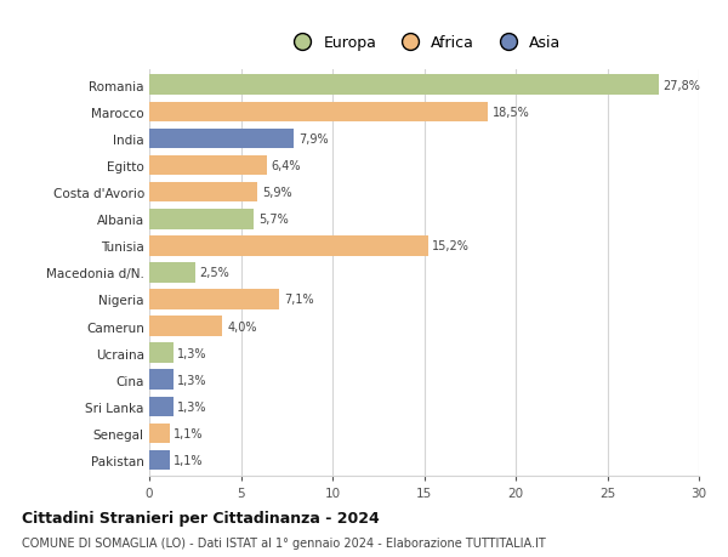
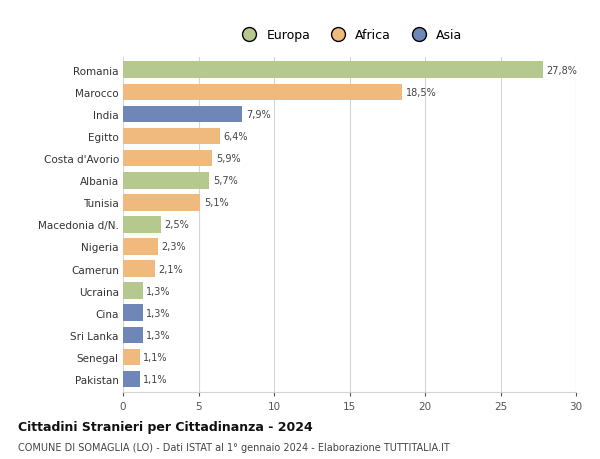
Tunisia: 15,2% -> 5,1%
Nigeria: 7,1% -> 2,3%
Camerun: 4,0% -> 2,1%
